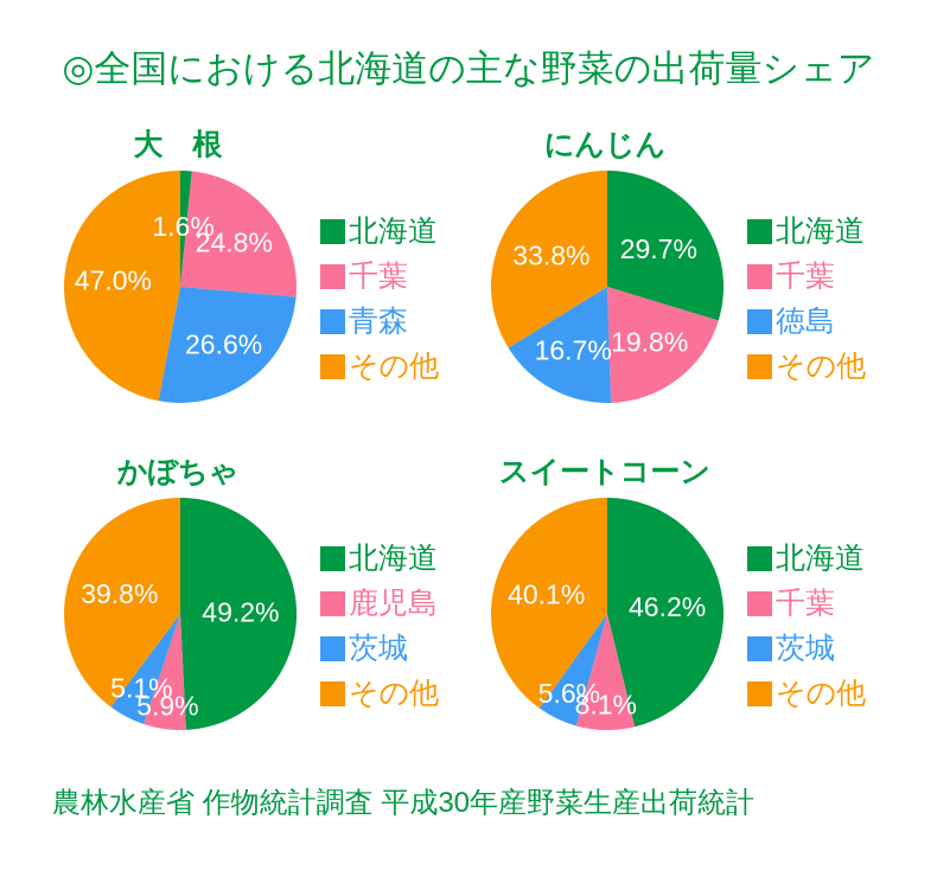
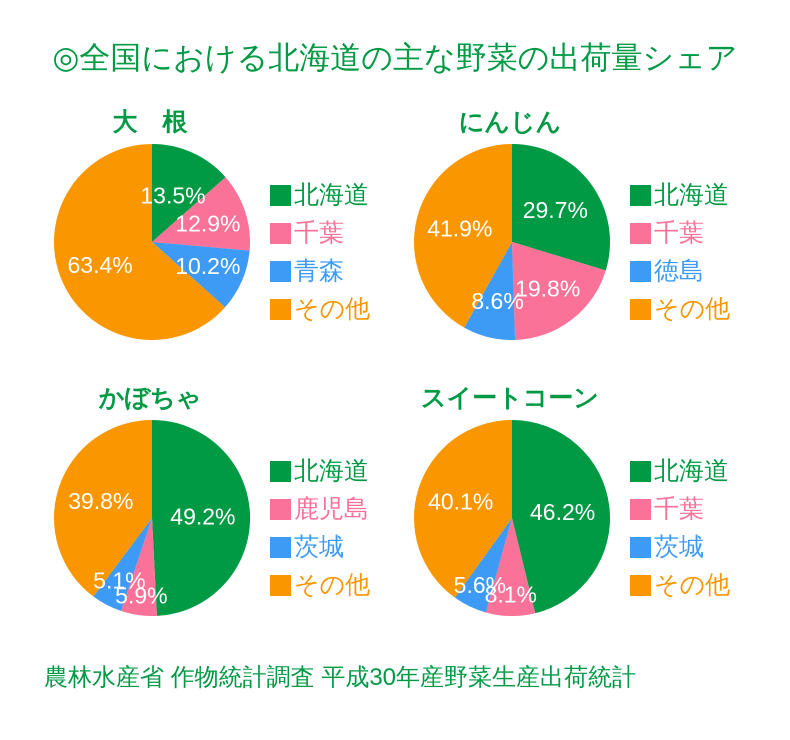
大 根/北海道: 1.6% -> 13.5%
大 根/千葉: 24.8% -> 12.9%
大 根/青森: 26.6% -> 10.2%
大 根/その他: 47.0% -> 63.4%
にんじん/徳島: 16.7% -> 8.6%
にんじん/その他: 33.8% -> 41.9%
